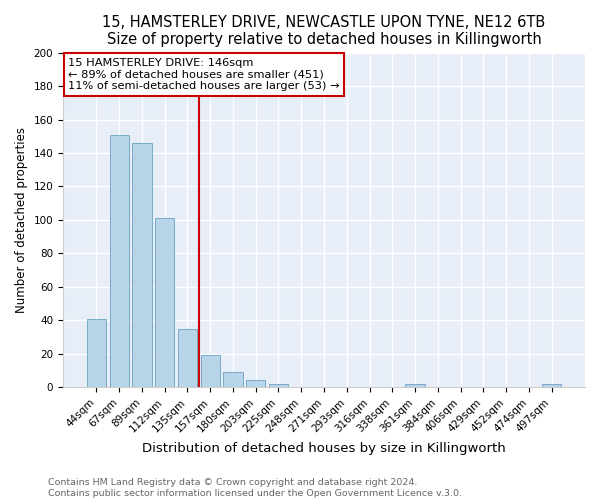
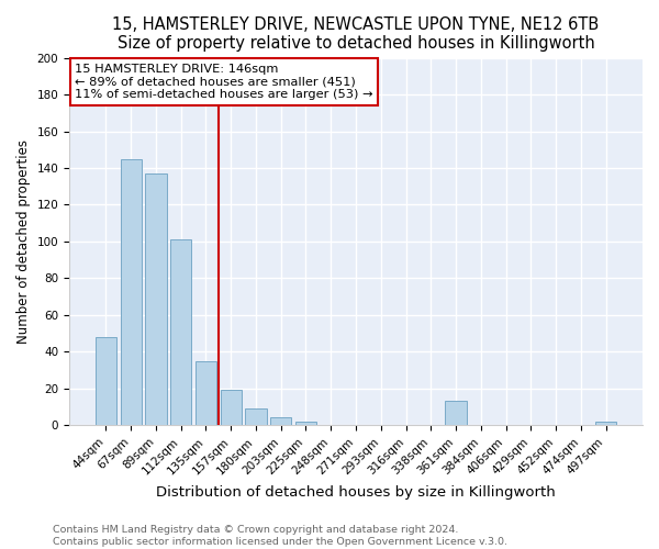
44sqm: 41 -> 48
67sqm: 151 -> 145
89sqm: 146 -> 137
361sqm: 2 -> 13
